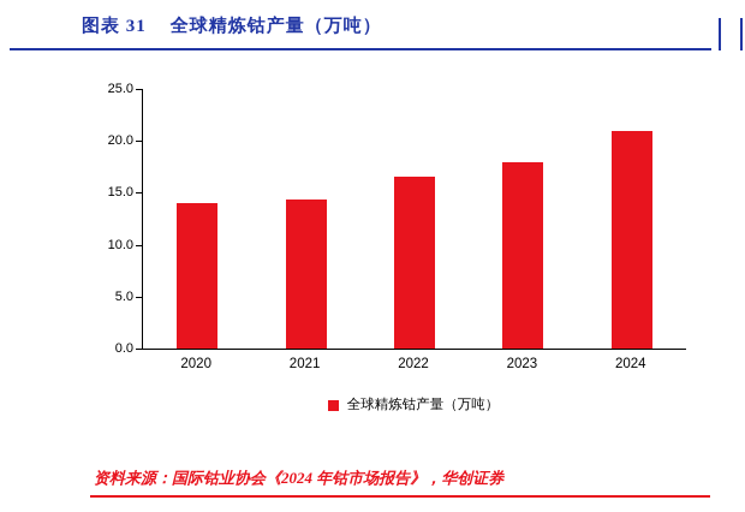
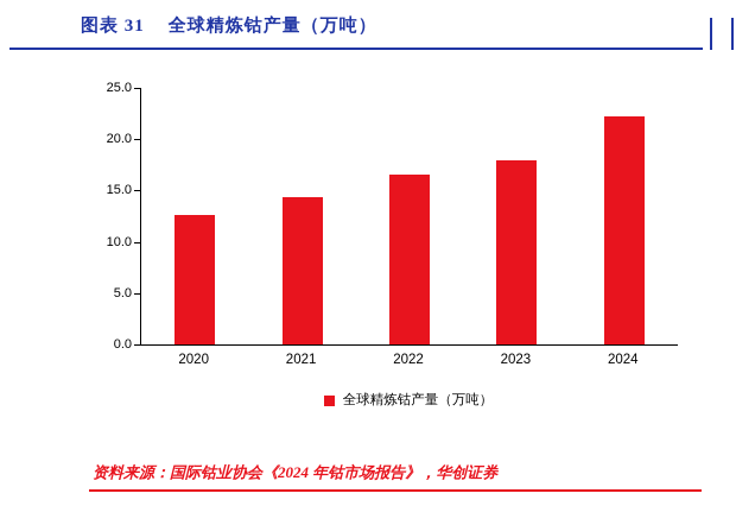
2020: 14 -> 13
2024: 21 -> 22
